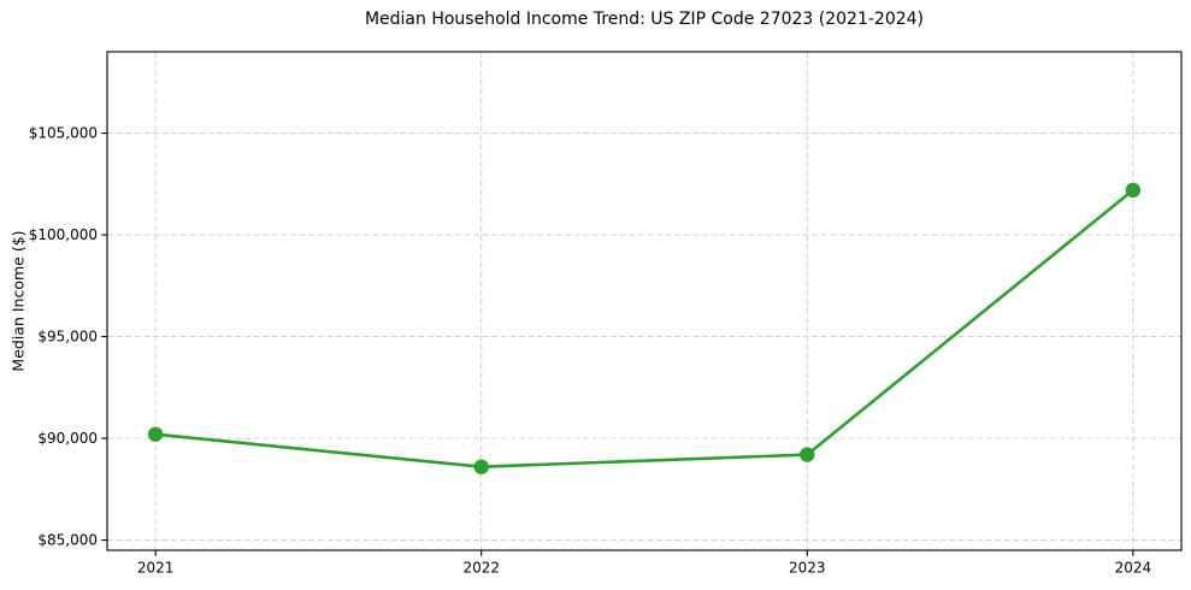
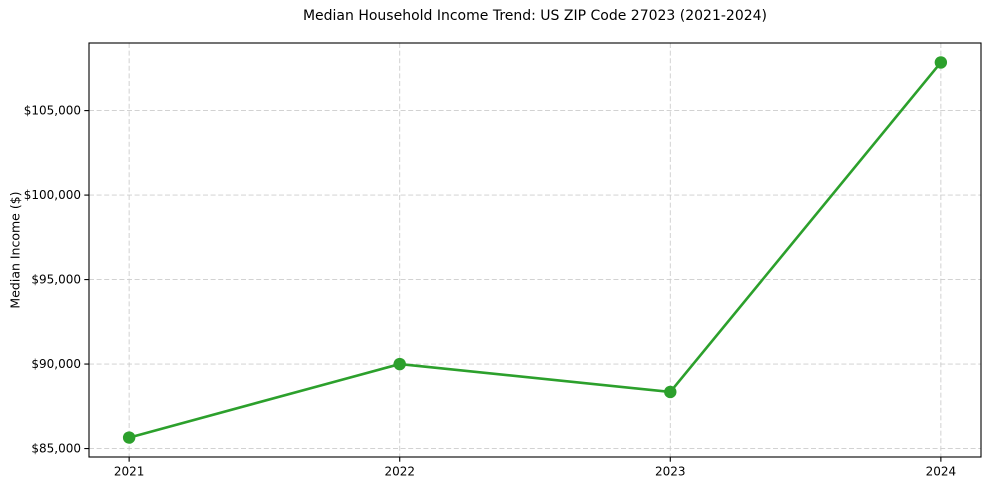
2021: $90200 -> $85600
2022: $88600 -> $90000
2023: $89200 -> $88400
2024: $102200 -> $107800
